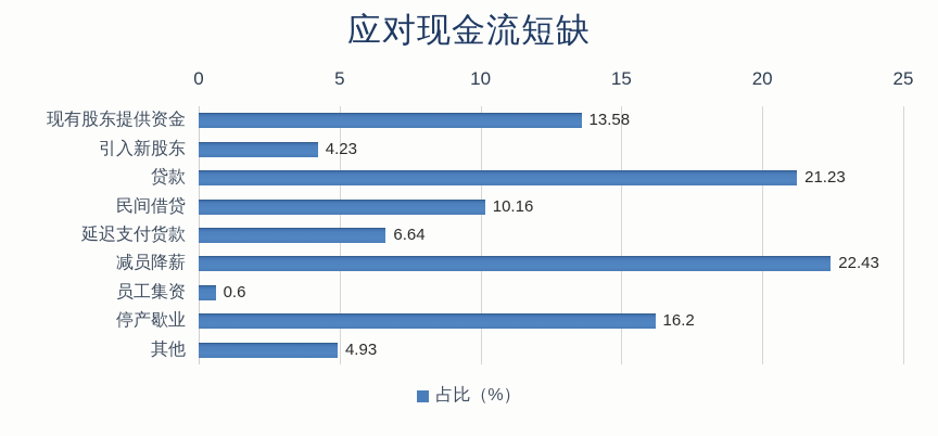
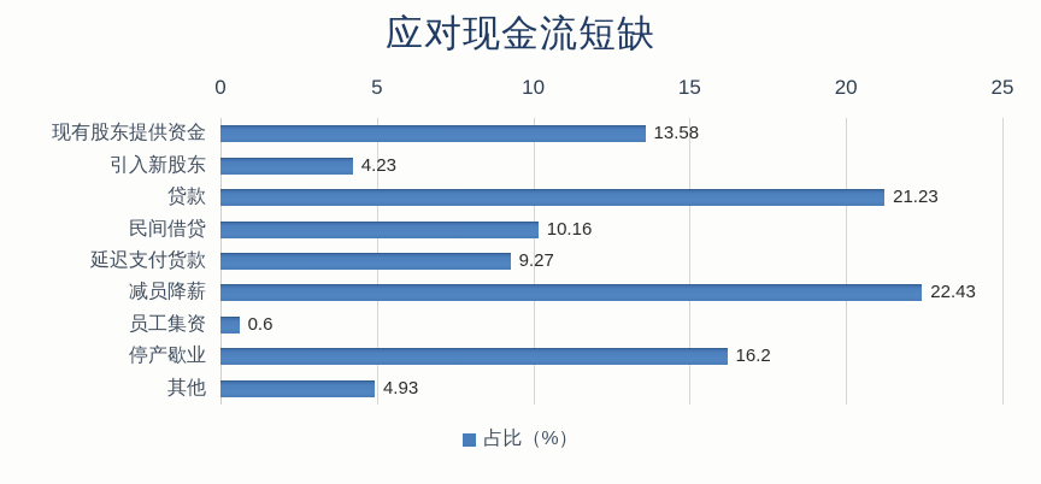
延迟支付货款: 6.64 -> 9.27
